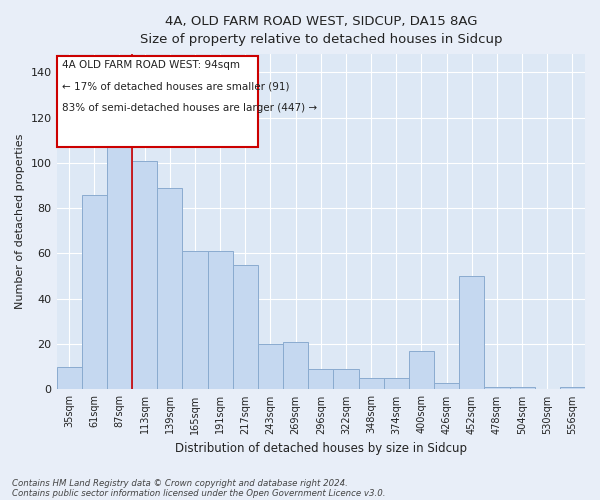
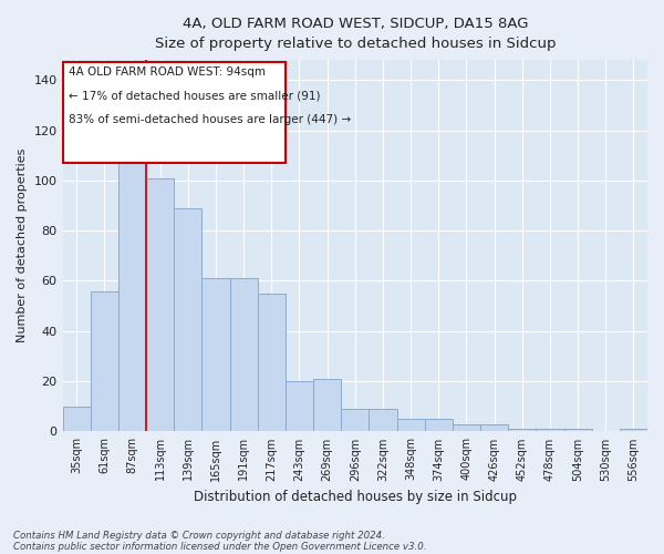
61sqm: 86 -> 56
400sqm: 17 -> 3
452sqm: 50 -> 1
